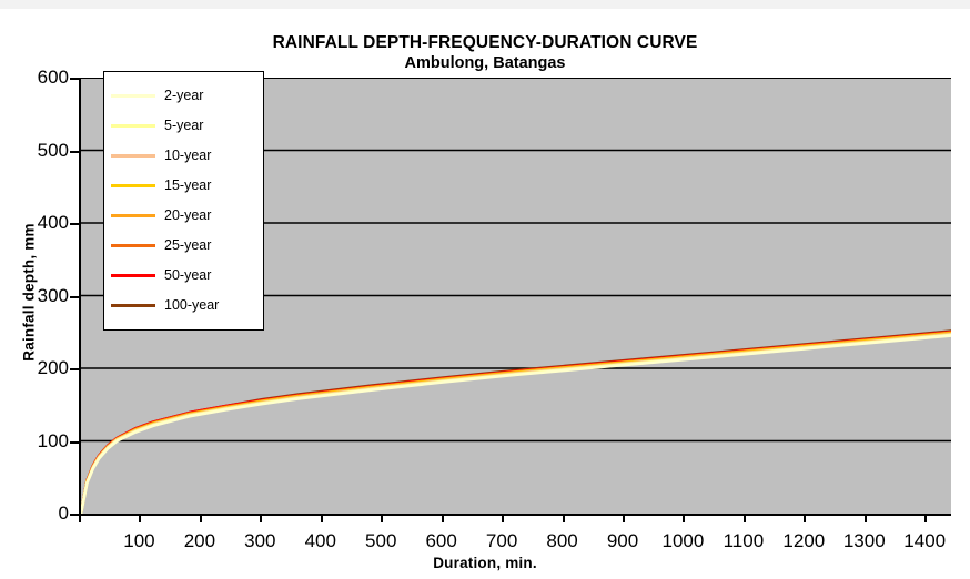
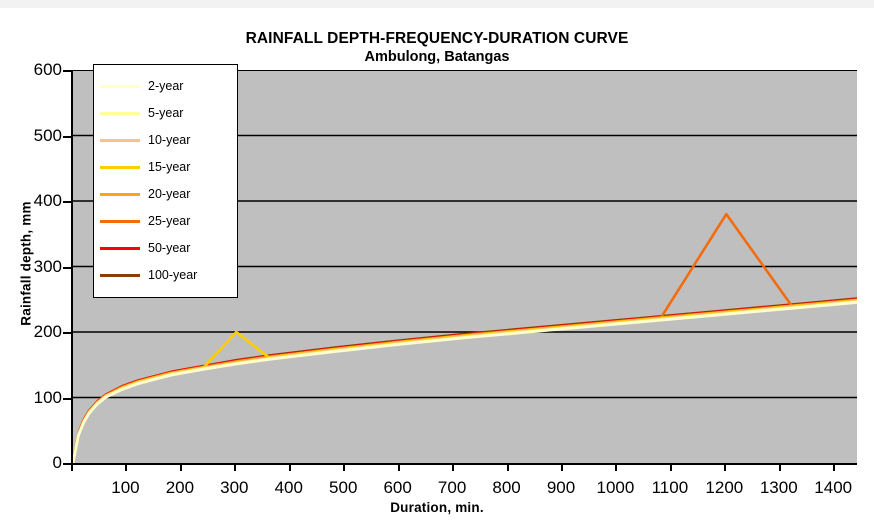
15-year/300: 150 -> 200
25-year/1200: 230 -> 380
